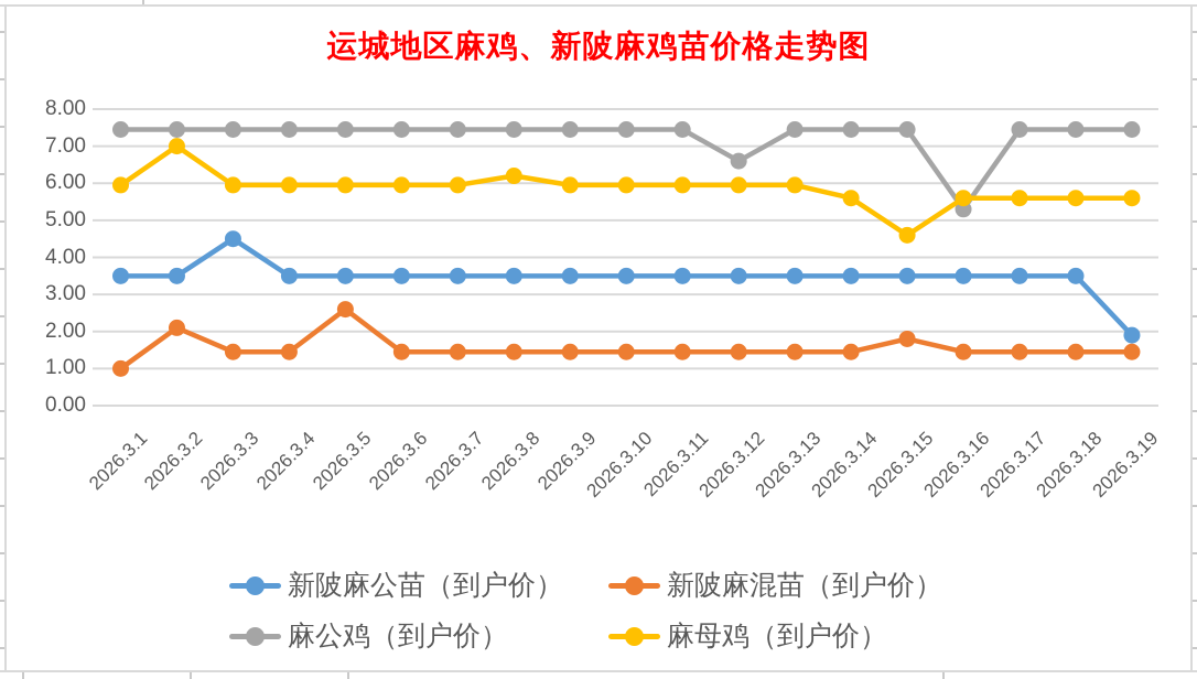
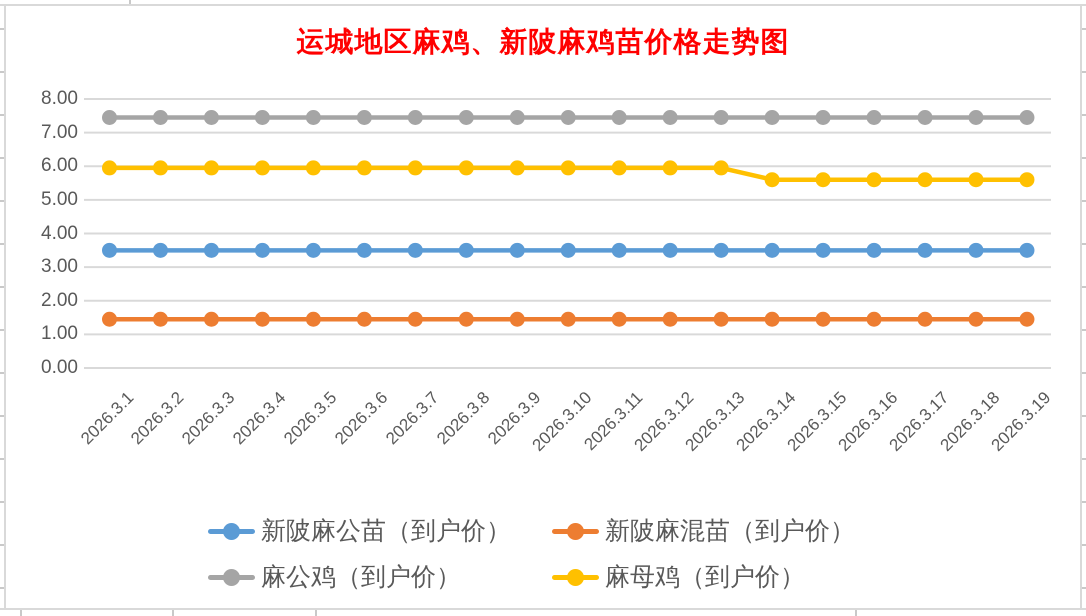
新陂麻混苗（到户价）/2026.3.1: 1.0 -> 1.4
新陂麻混苗（到户价）/2026.3.2: 2.1 -> 1.4
麻母鸡（到户价）/2026.3.2: 7.0 -> 6.0
新陂麻公苗（到户价）/2026.3.3: 4.5 -> 3.5
新陂麻混苗（到户价）/2026.3.5: 2.6 -> 1.4
麻母鸡（到户价）/2026.3.8: 6.2 -> 6.0
麻公鸡（到户价）/2026.3.12: 6.6 -> 7.5
新陂麻混苗（到户价）/2026.3.15: 1.8 -> 1.4
麻母鸡（到户价）/2026.3.15: 4.6 -> 5.6
麻公鸡（到户价）/2026.3.16: 5.3 -> 7.5
新陂麻公苗（到户价）/2026.3.19: 1.9 -> 3.5
